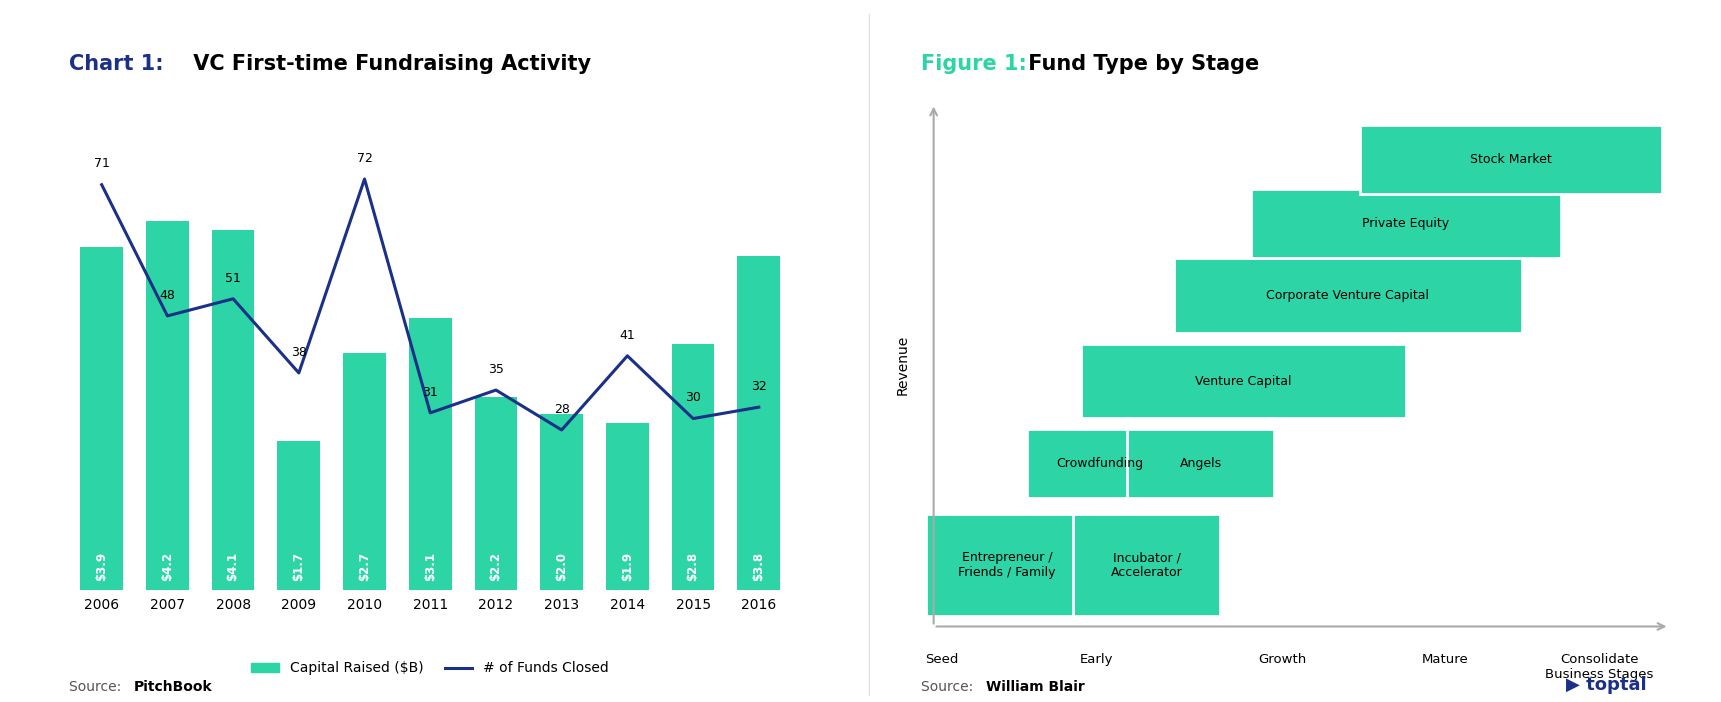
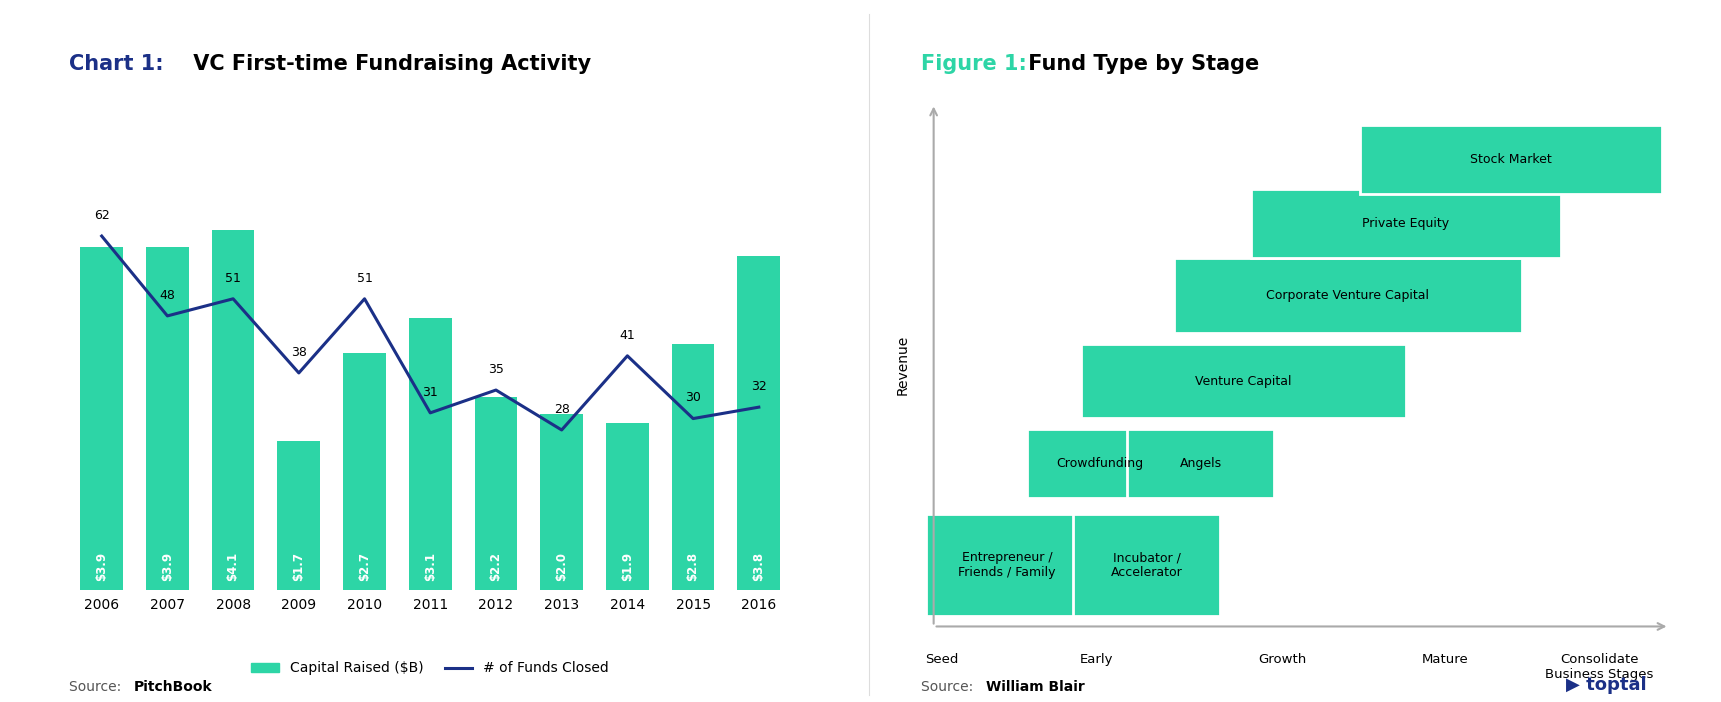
# of Funds Closed/2006: 71 -> 62
Capital Raised ($B)/2007: $4.2 -> $3.9
# of Funds Closed/2010: 72 -> 51
